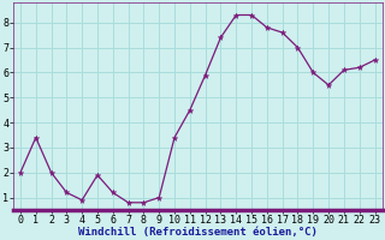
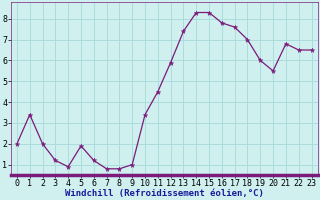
21: 6.1 -> 6.8
22: 6.2 -> 6.5
